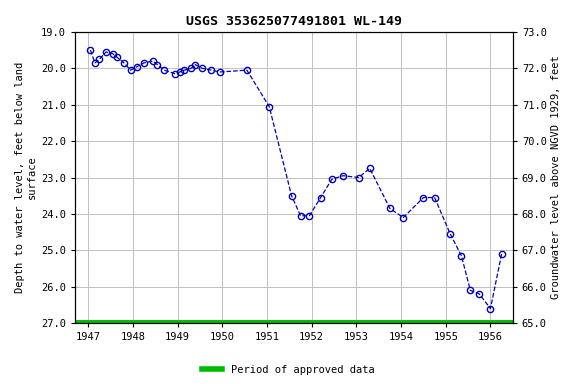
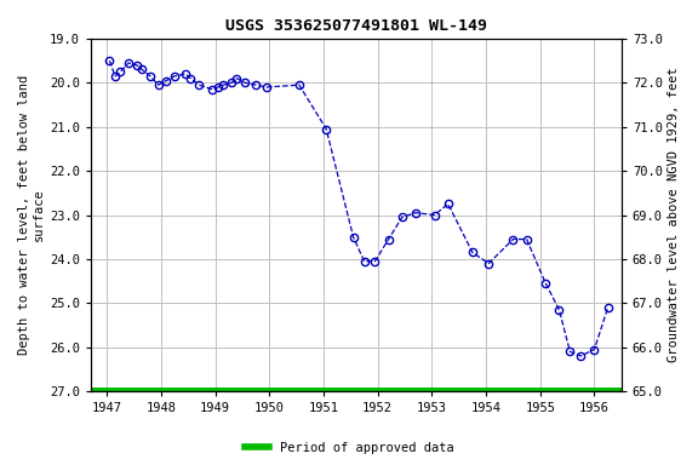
1956: 26.60 -> 26.05
